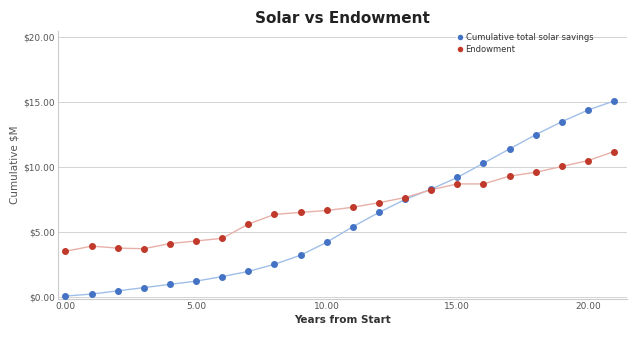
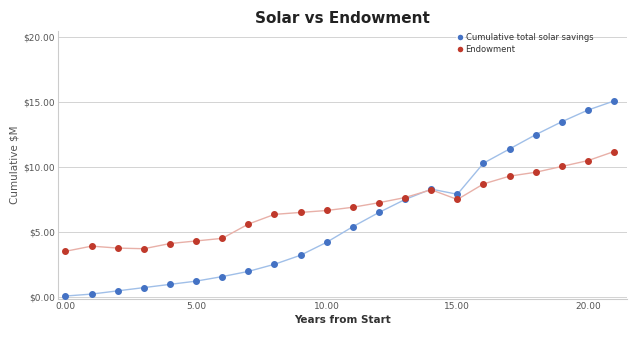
Cumulative total solar savings/15.00: $9.2 -> $7.9
Endowment/15.00: $8.7 -> $7.5
